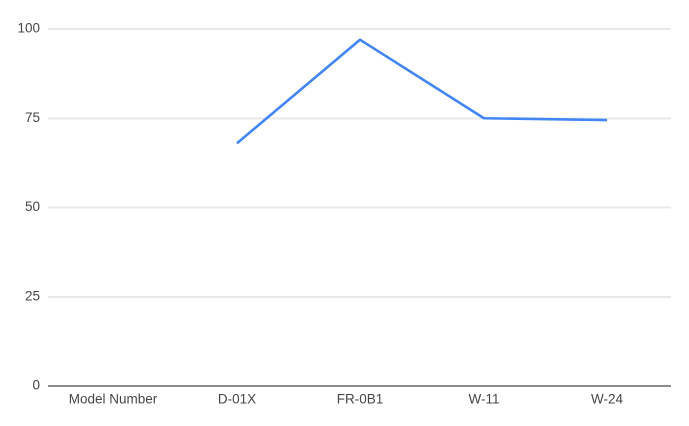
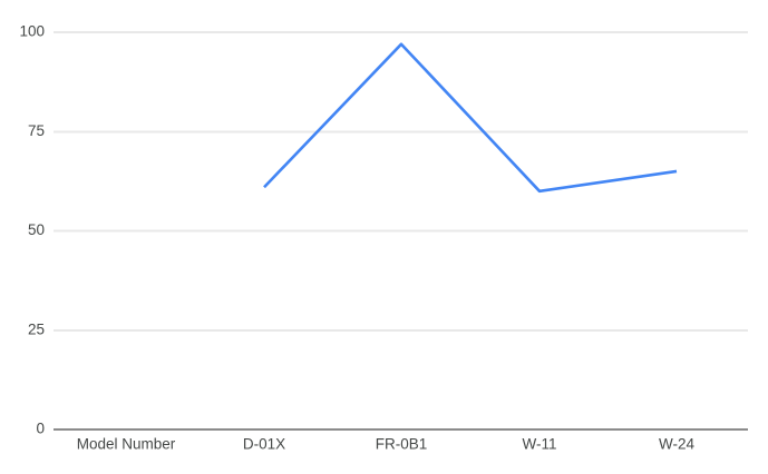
D-01X: 68 -> 61
W-11: 75 -> 60
W-24: 74 -> 65
